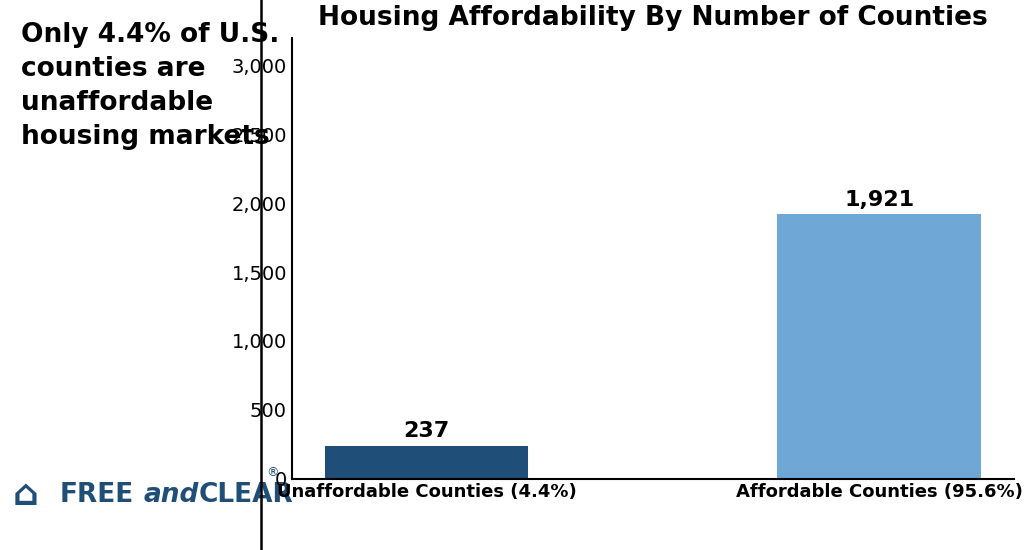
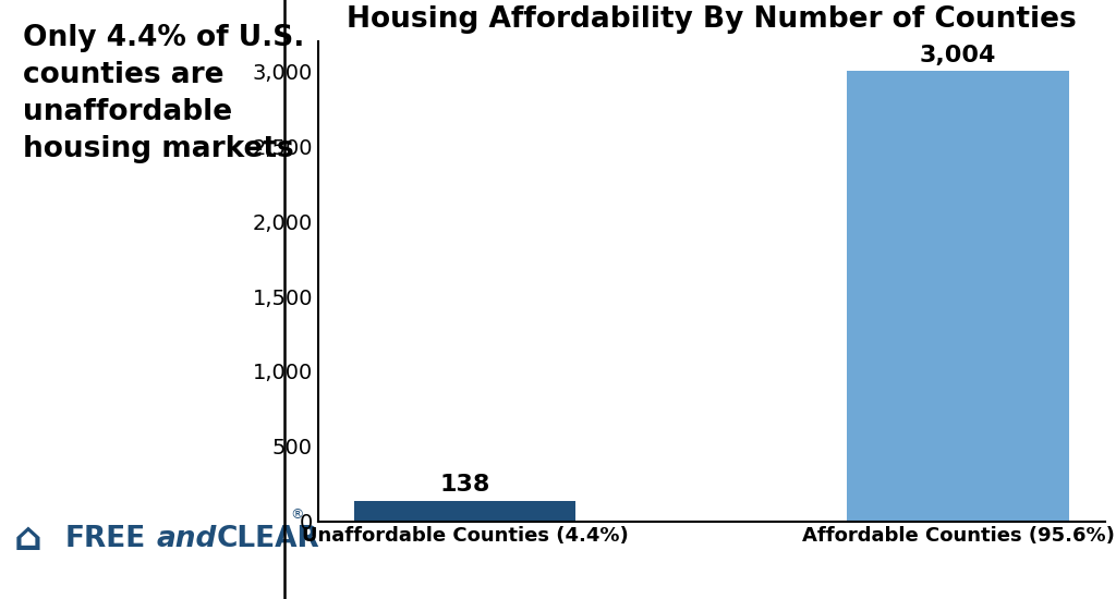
Unaffordable Counties (4.4%): 237 -> 138
Affordable Counties (95.6%): 1,921 -> 3,004
